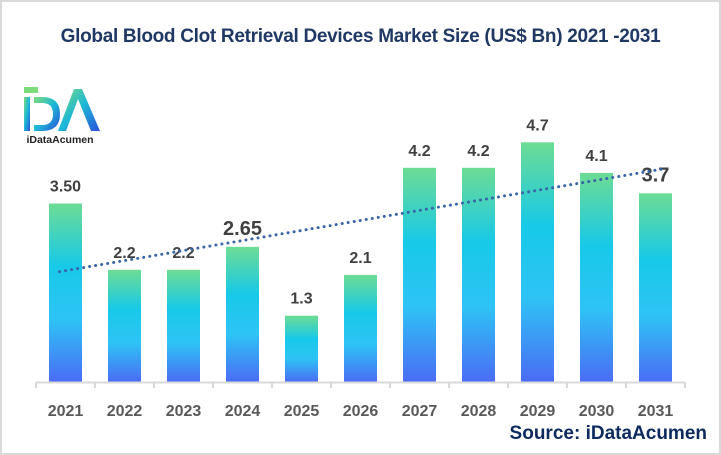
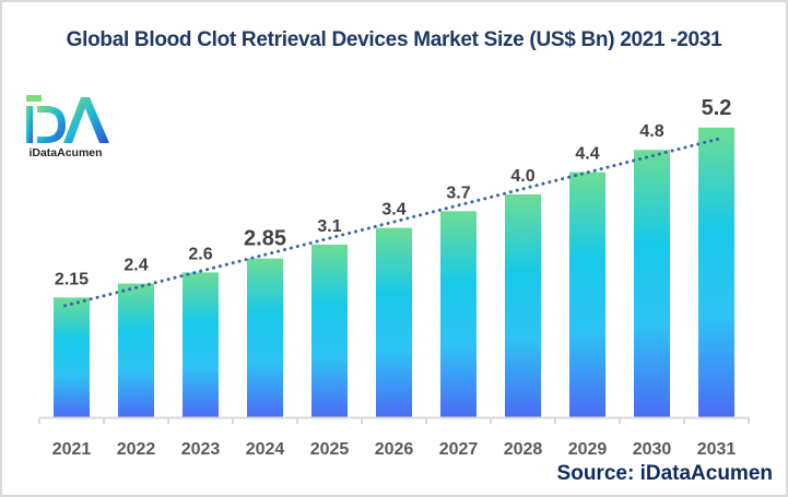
2021: 3.50 -> 2.15
2022: 2.2 -> 2.4
2023: 2.2 -> 2.6
2024: 2.65 -> 2.85
2025: 1.3 -> 3.1
2026: 2.1 -> 3.4
2027: 4.2 -> 3.7
2028: 4.2 -> 4.0
2029: 4.7 -> 4.4
2030: 4.1 -> 4.8
2031: 3.7 -> 5.2
